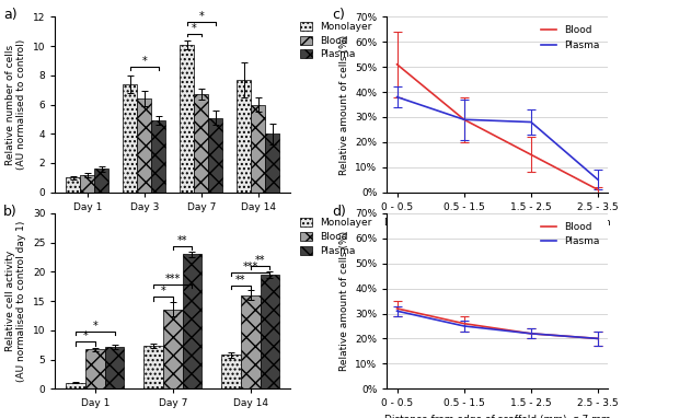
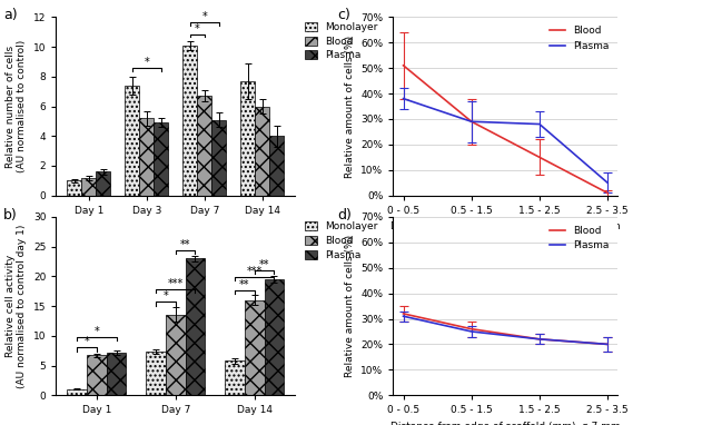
Blood/Day 3: 6.4 -> 5.2
